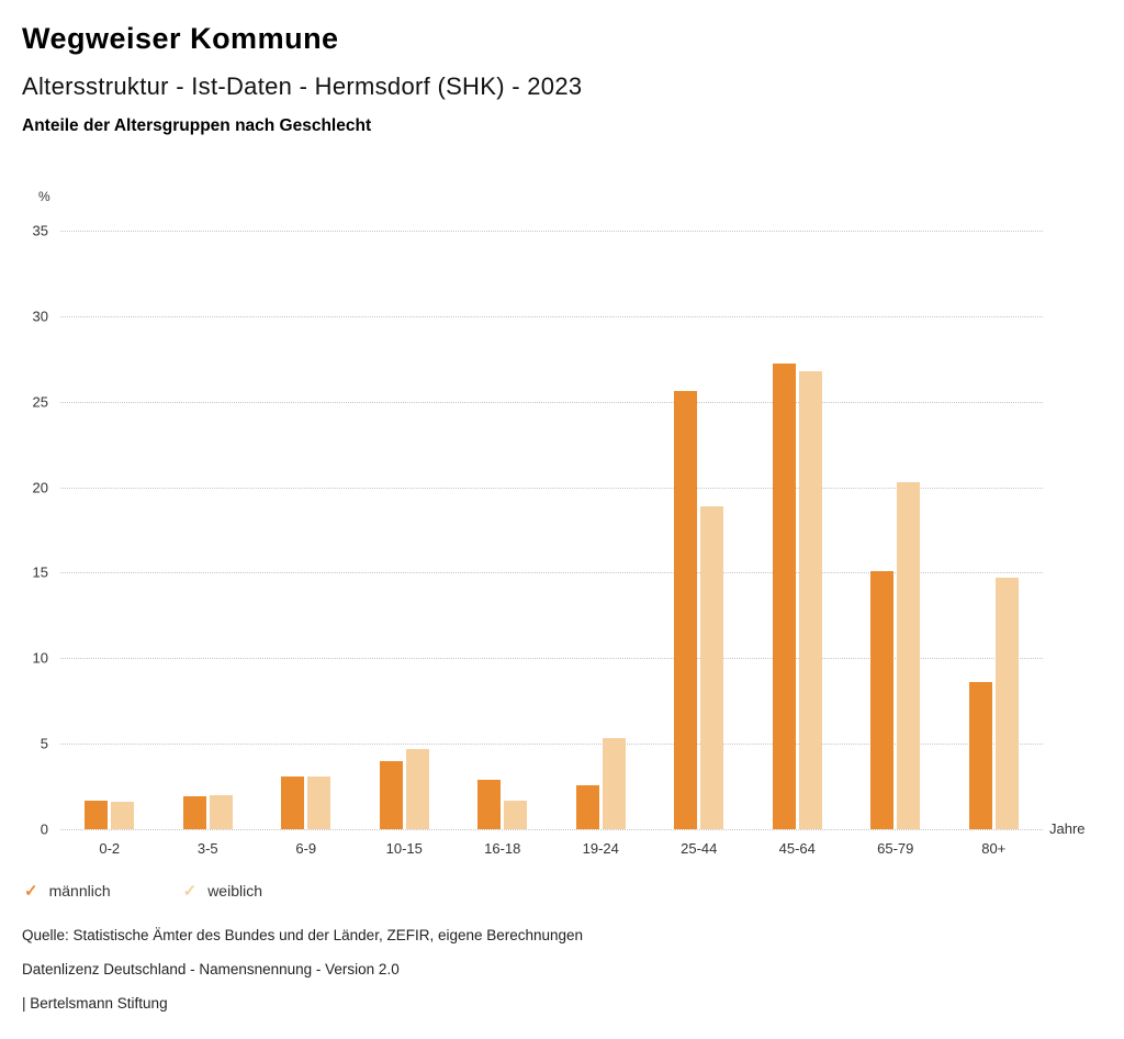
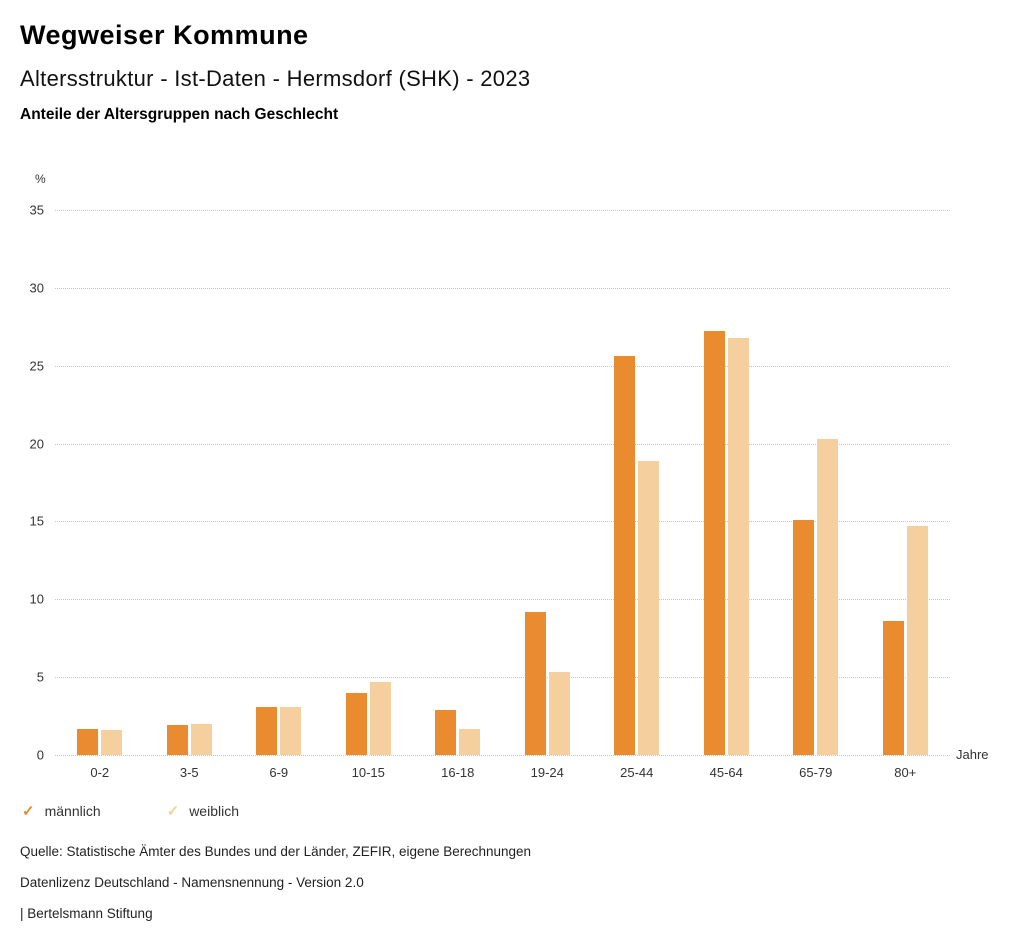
männlich/19-24: 2.6 -> 9.2
